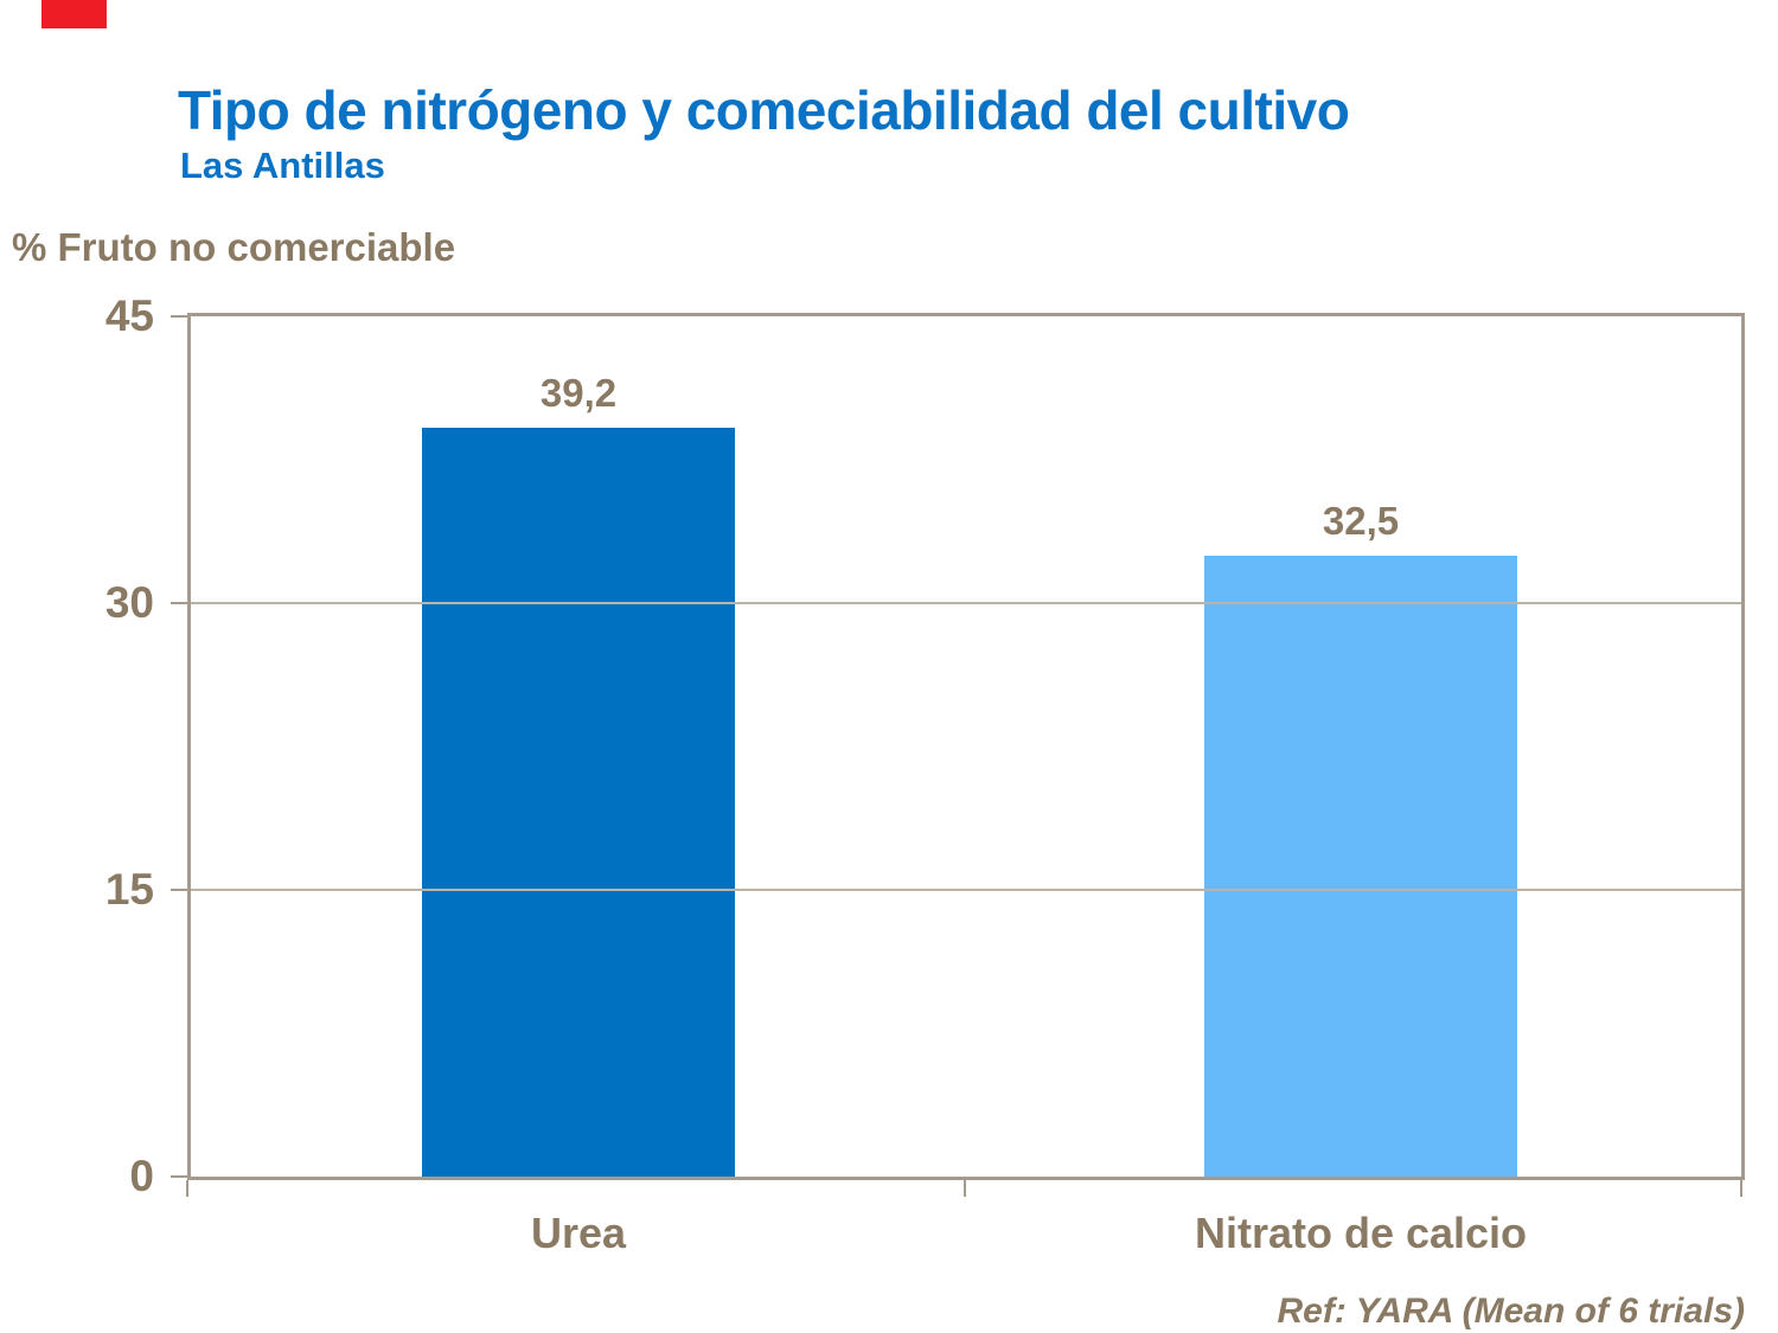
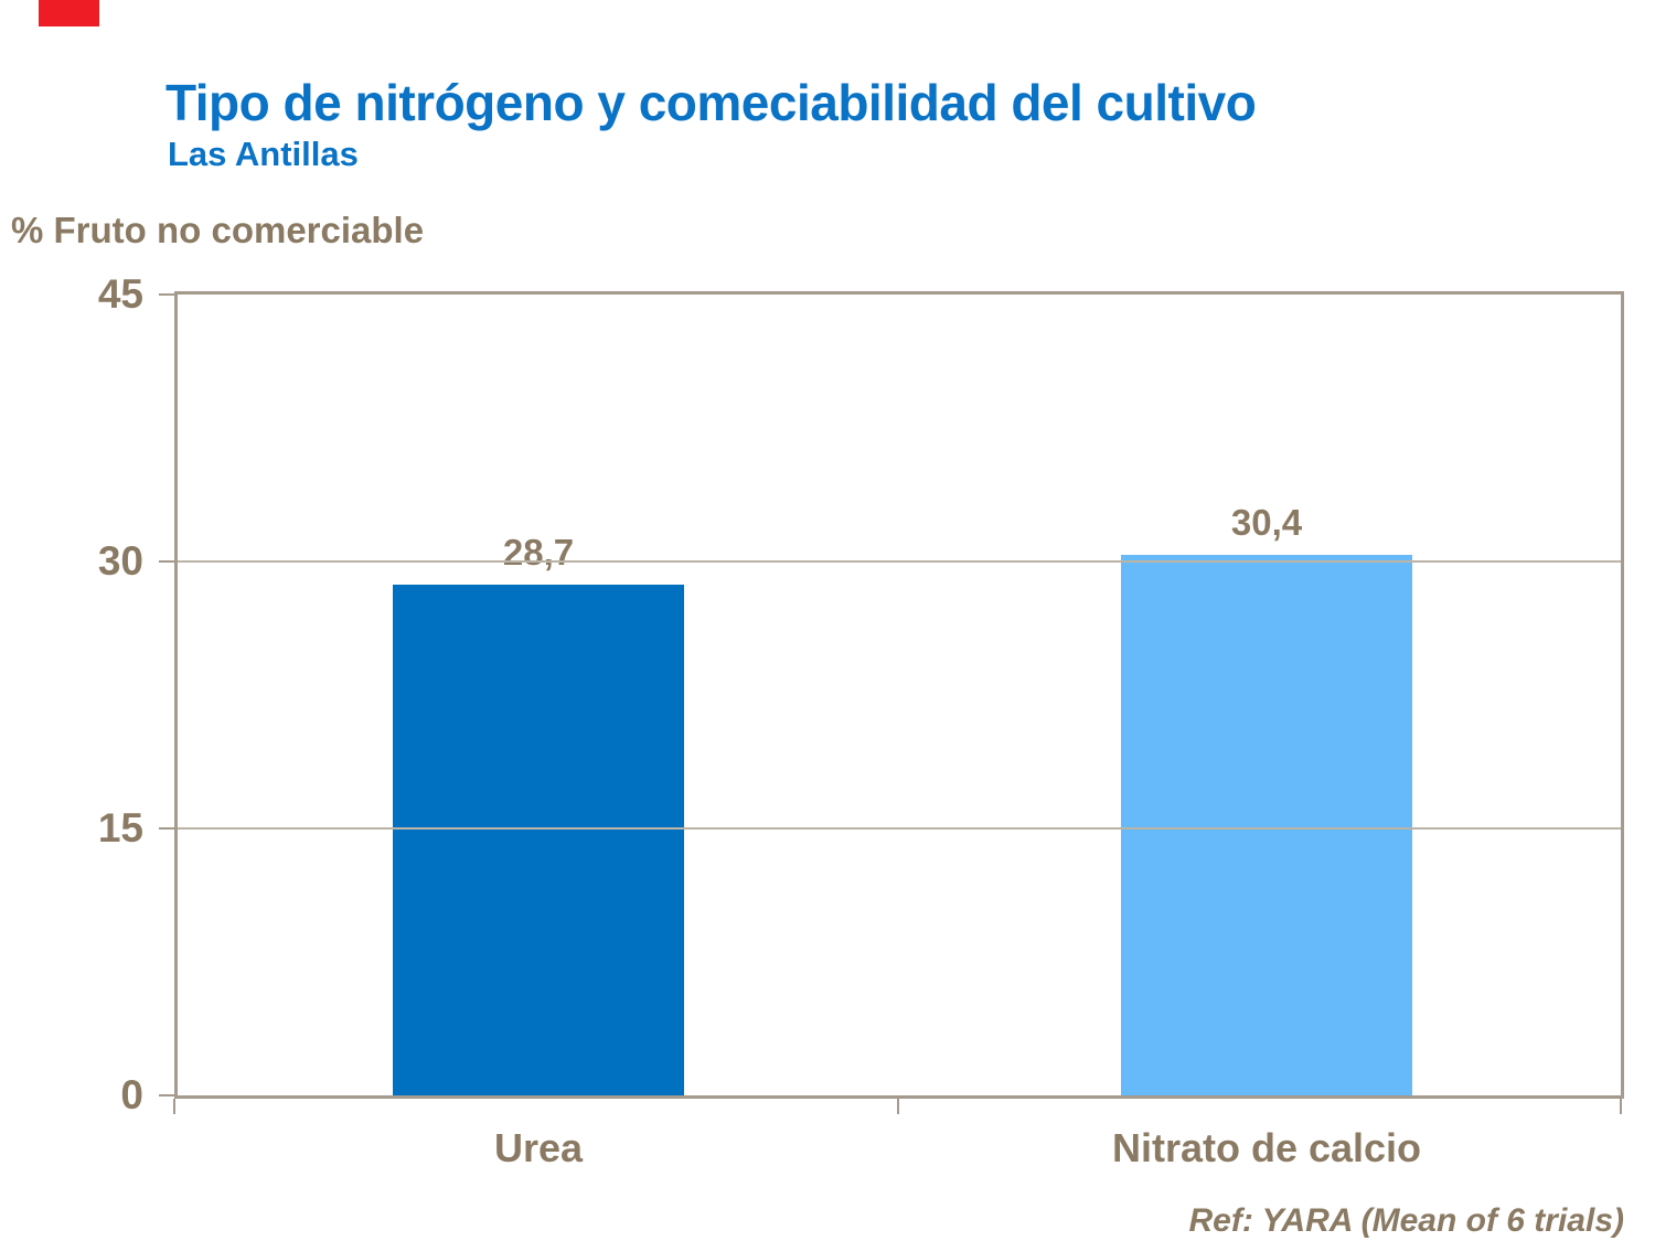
Urea: 39,2 -> 28,7
Nitrato de calcio: 32,5 -> 30,4
